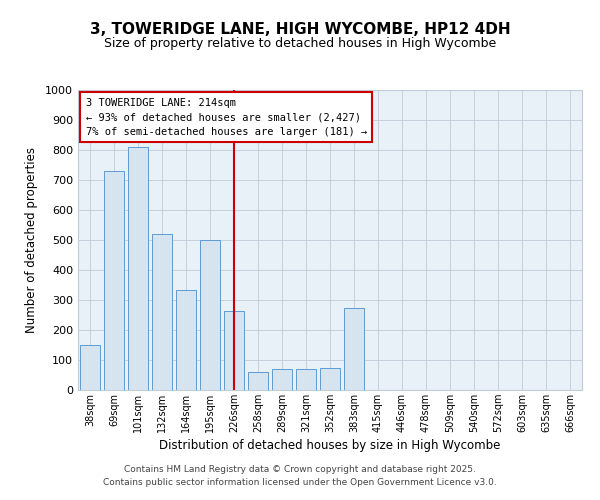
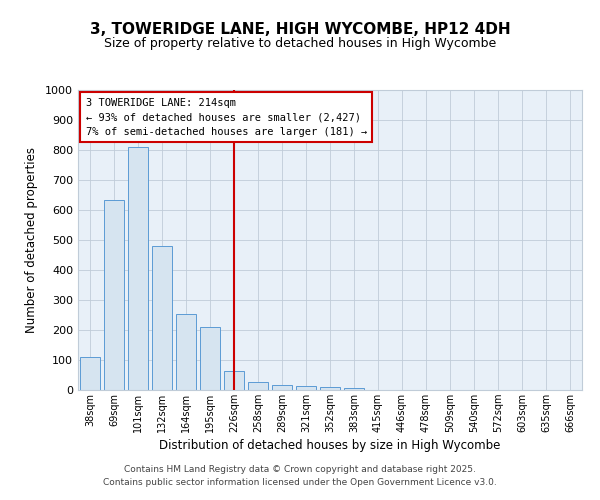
38sqm: 150 -> 110
69sqm: 730 -> 635
132sqm: 520 -> 480
164sqm: 335 -> 255
195sqm: 500 -> 210
226sqm: 265 -> 65
258sqm: 60 -> 28
289sqm: 70 -> 18
321sqm: 70 -> 12
352sqm: 75 -> 10
383sqm: 275 -> 8
